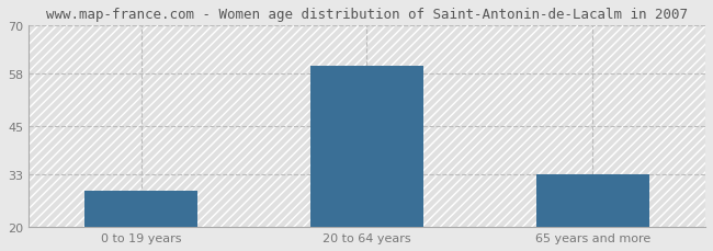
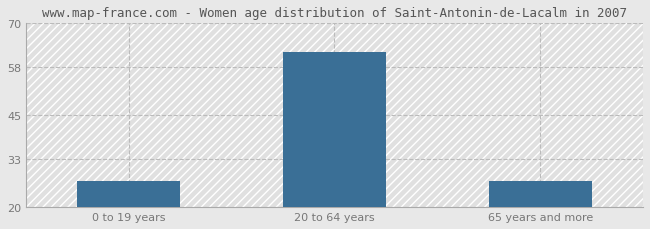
0 to 19 years: 29 -> 27
20 to 64 years: 60 -> 62
65 years and more: 33 -> 27
